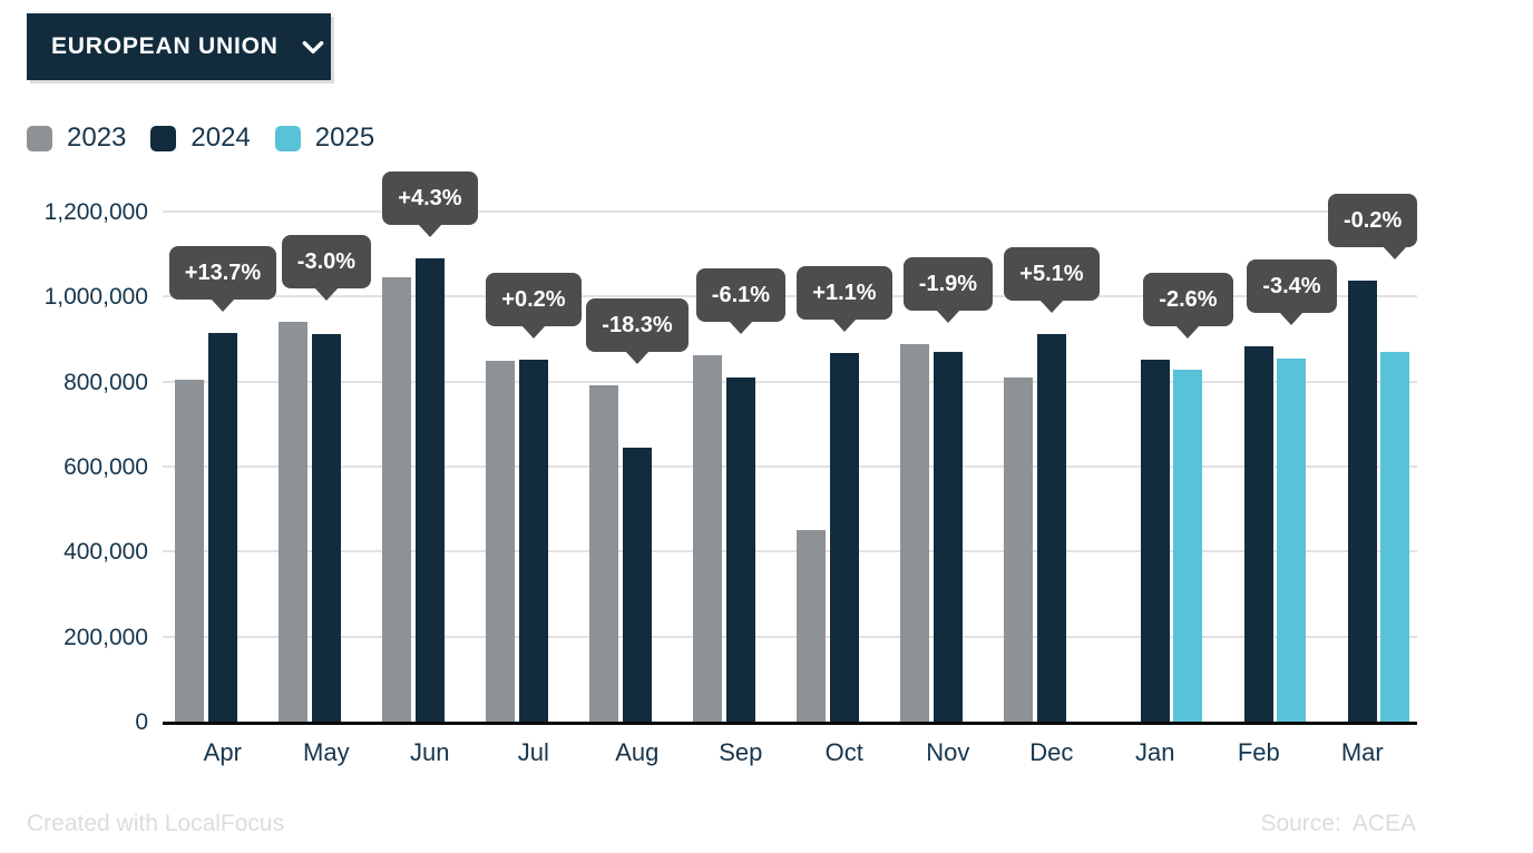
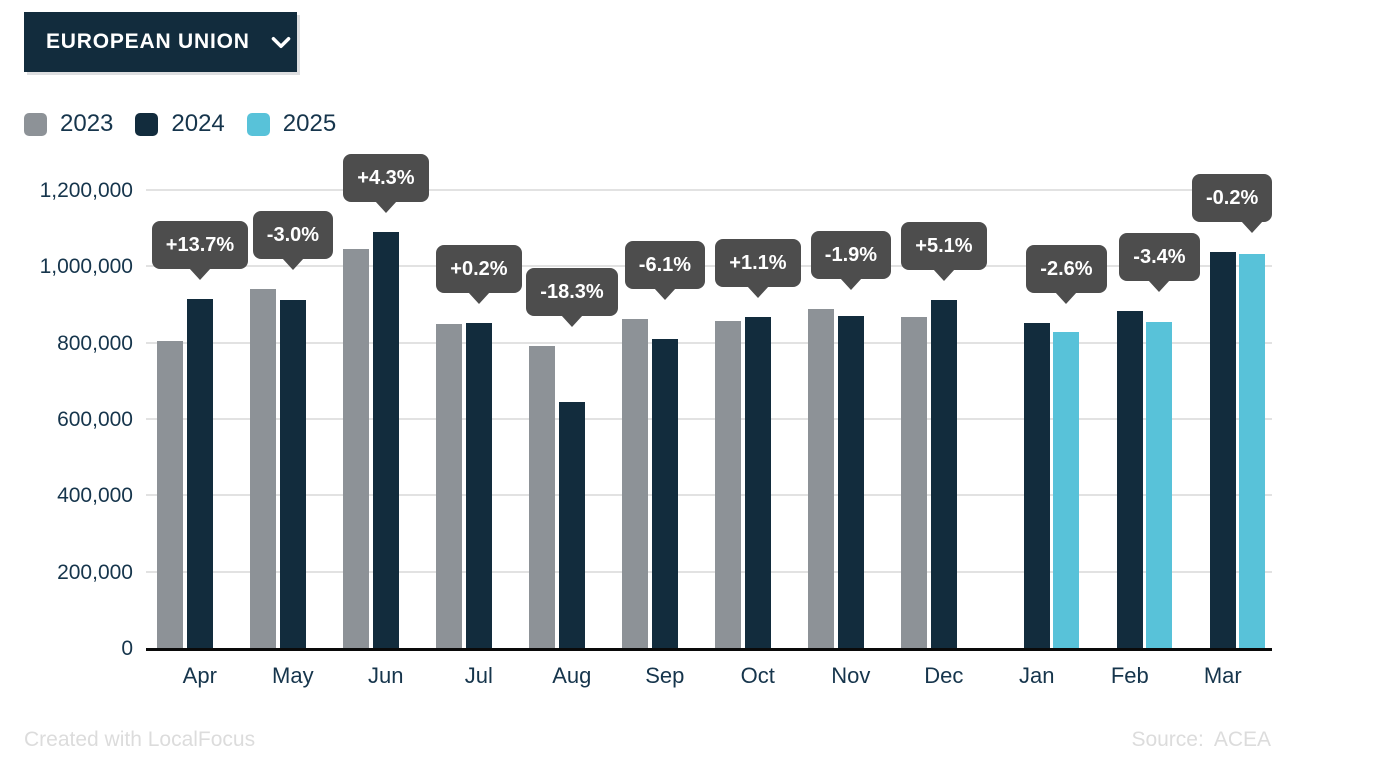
2023/Oct: 450000 -> 860000
2023/Dec: 810000 -> 870000
2025/Mar: 870000 -> 1030000
